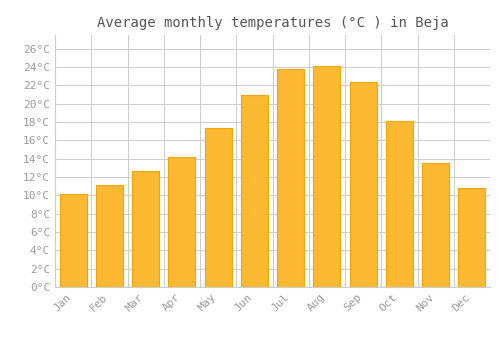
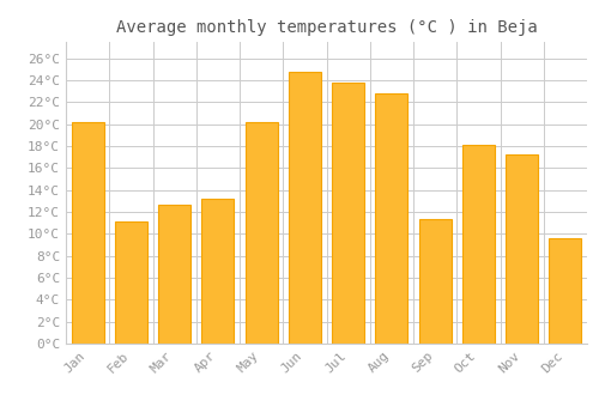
Jan: 10.2°C -> 20.2°C
Apr: 14.2°C -> 13.2°C
May: 17.3°C -> 20.2°C
Jun: 21.0°C -> 24.8°C
Aug: 24.1°C -> 22.8°C
Sep: 22.4°C -> 11.4°C
Nov: 13.5°C -> 17.2°C
Dec: 10.8°C -> 9.6°C
